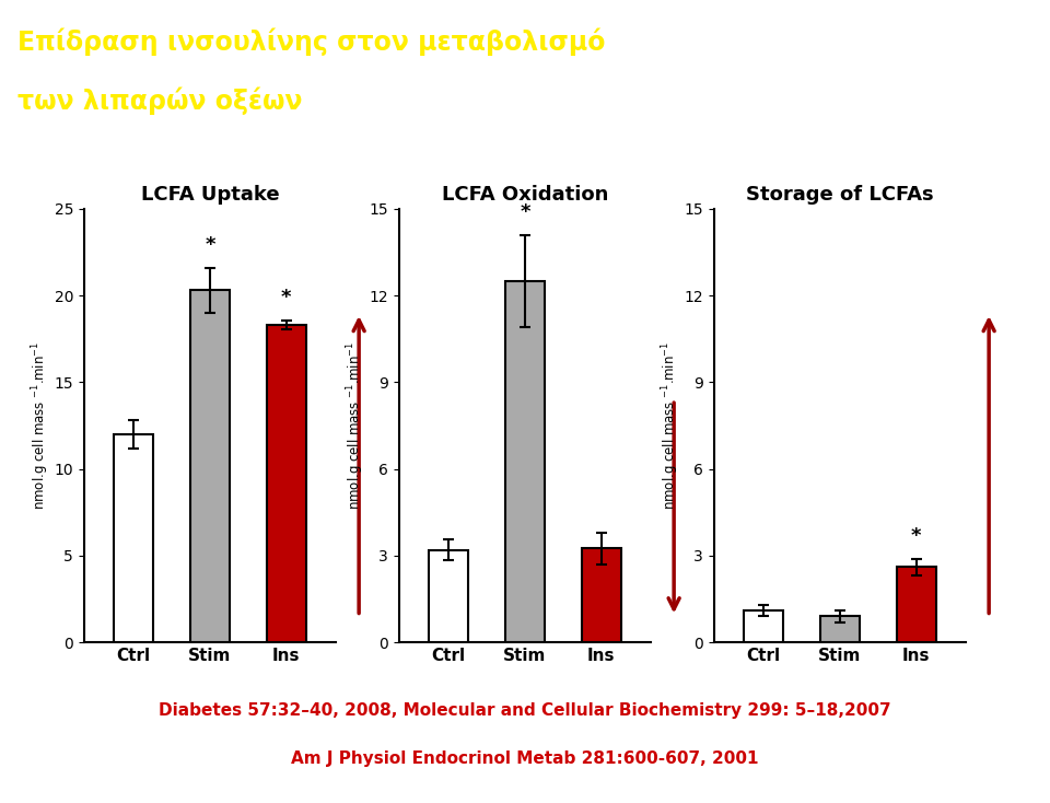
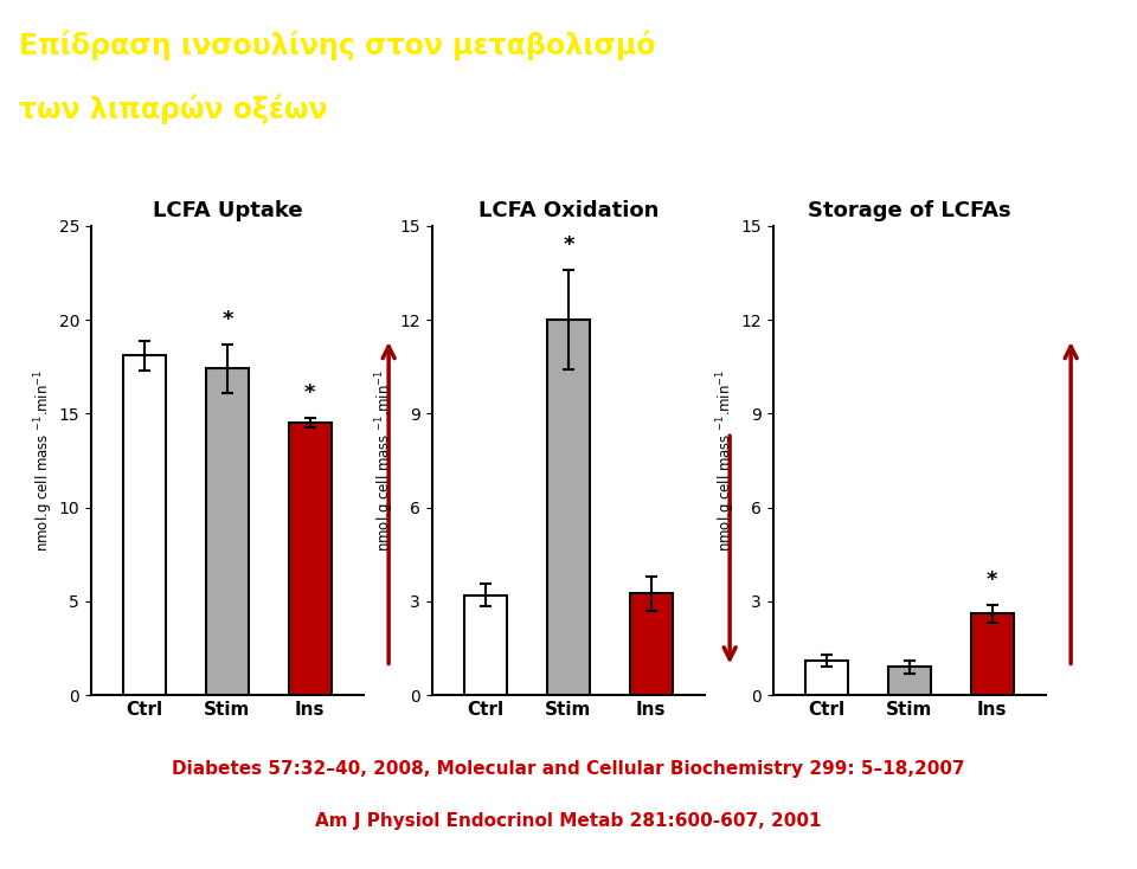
LCFA Uptake/Ctrl: 12.0 -> 18.1
LCFA Uptake/Stim: 20.3 -> 17.4
LCFA Uptake/Ins: 18.3 -> 14.5
LCFA Oxidation/Stim: 12.50 -> 12.00
